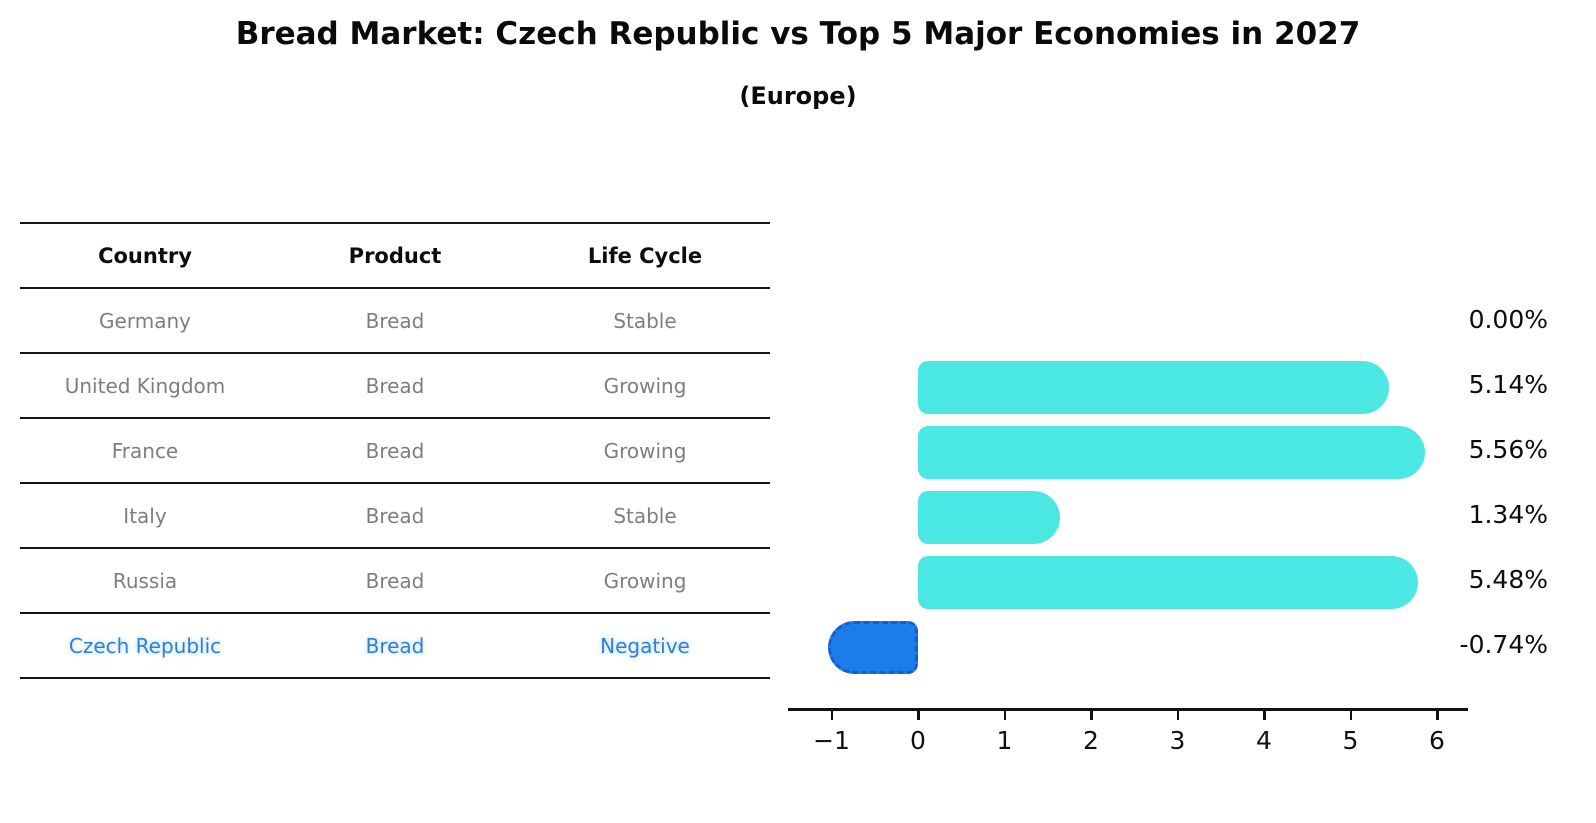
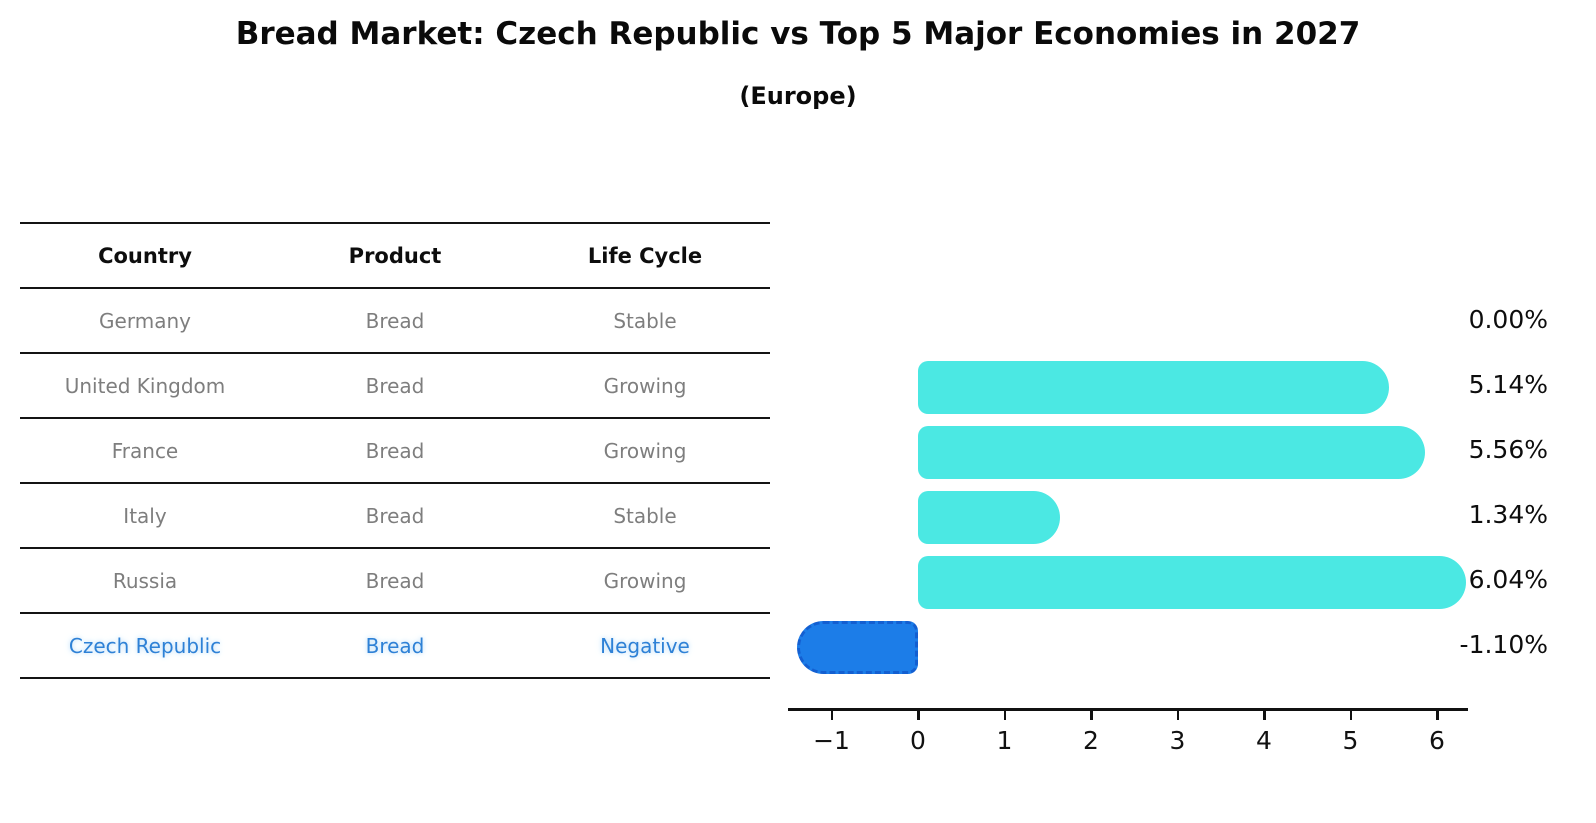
Russia: 5.48% -> 6.04%
Czech Republic: -0.74% -> -1.10%
